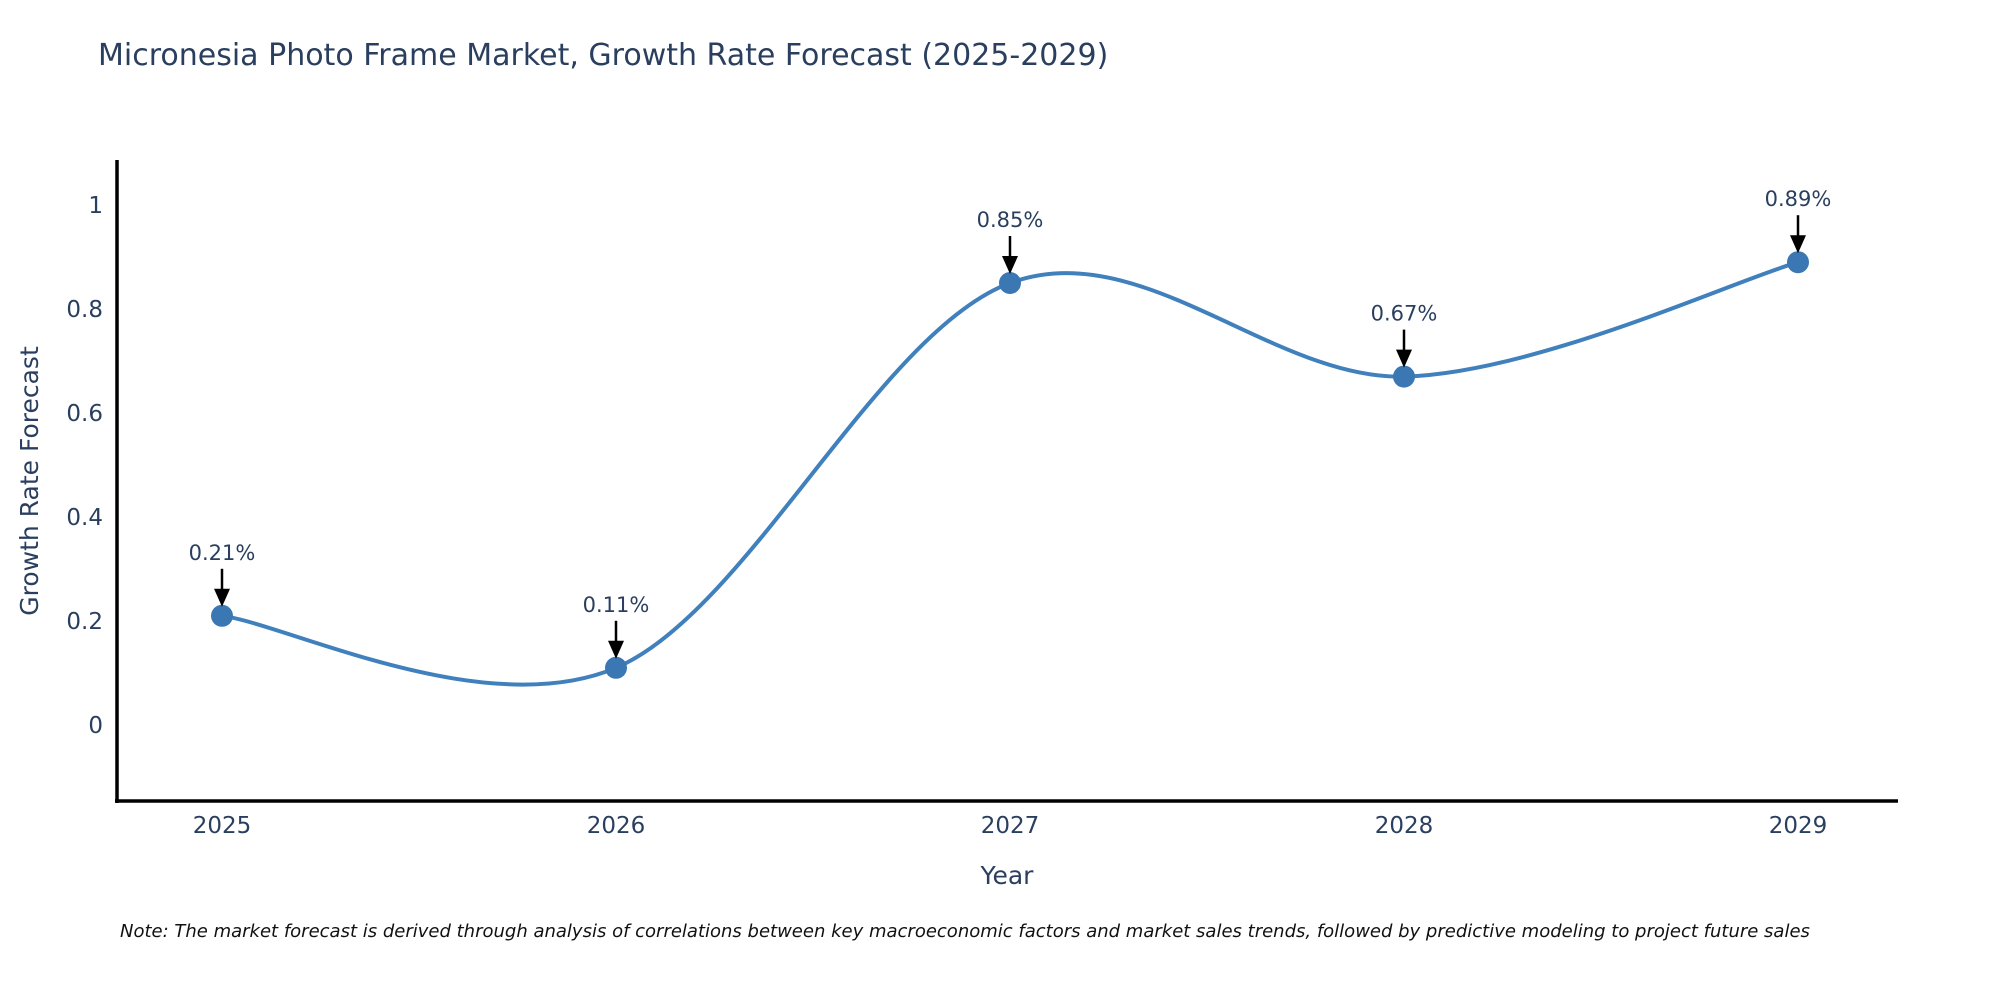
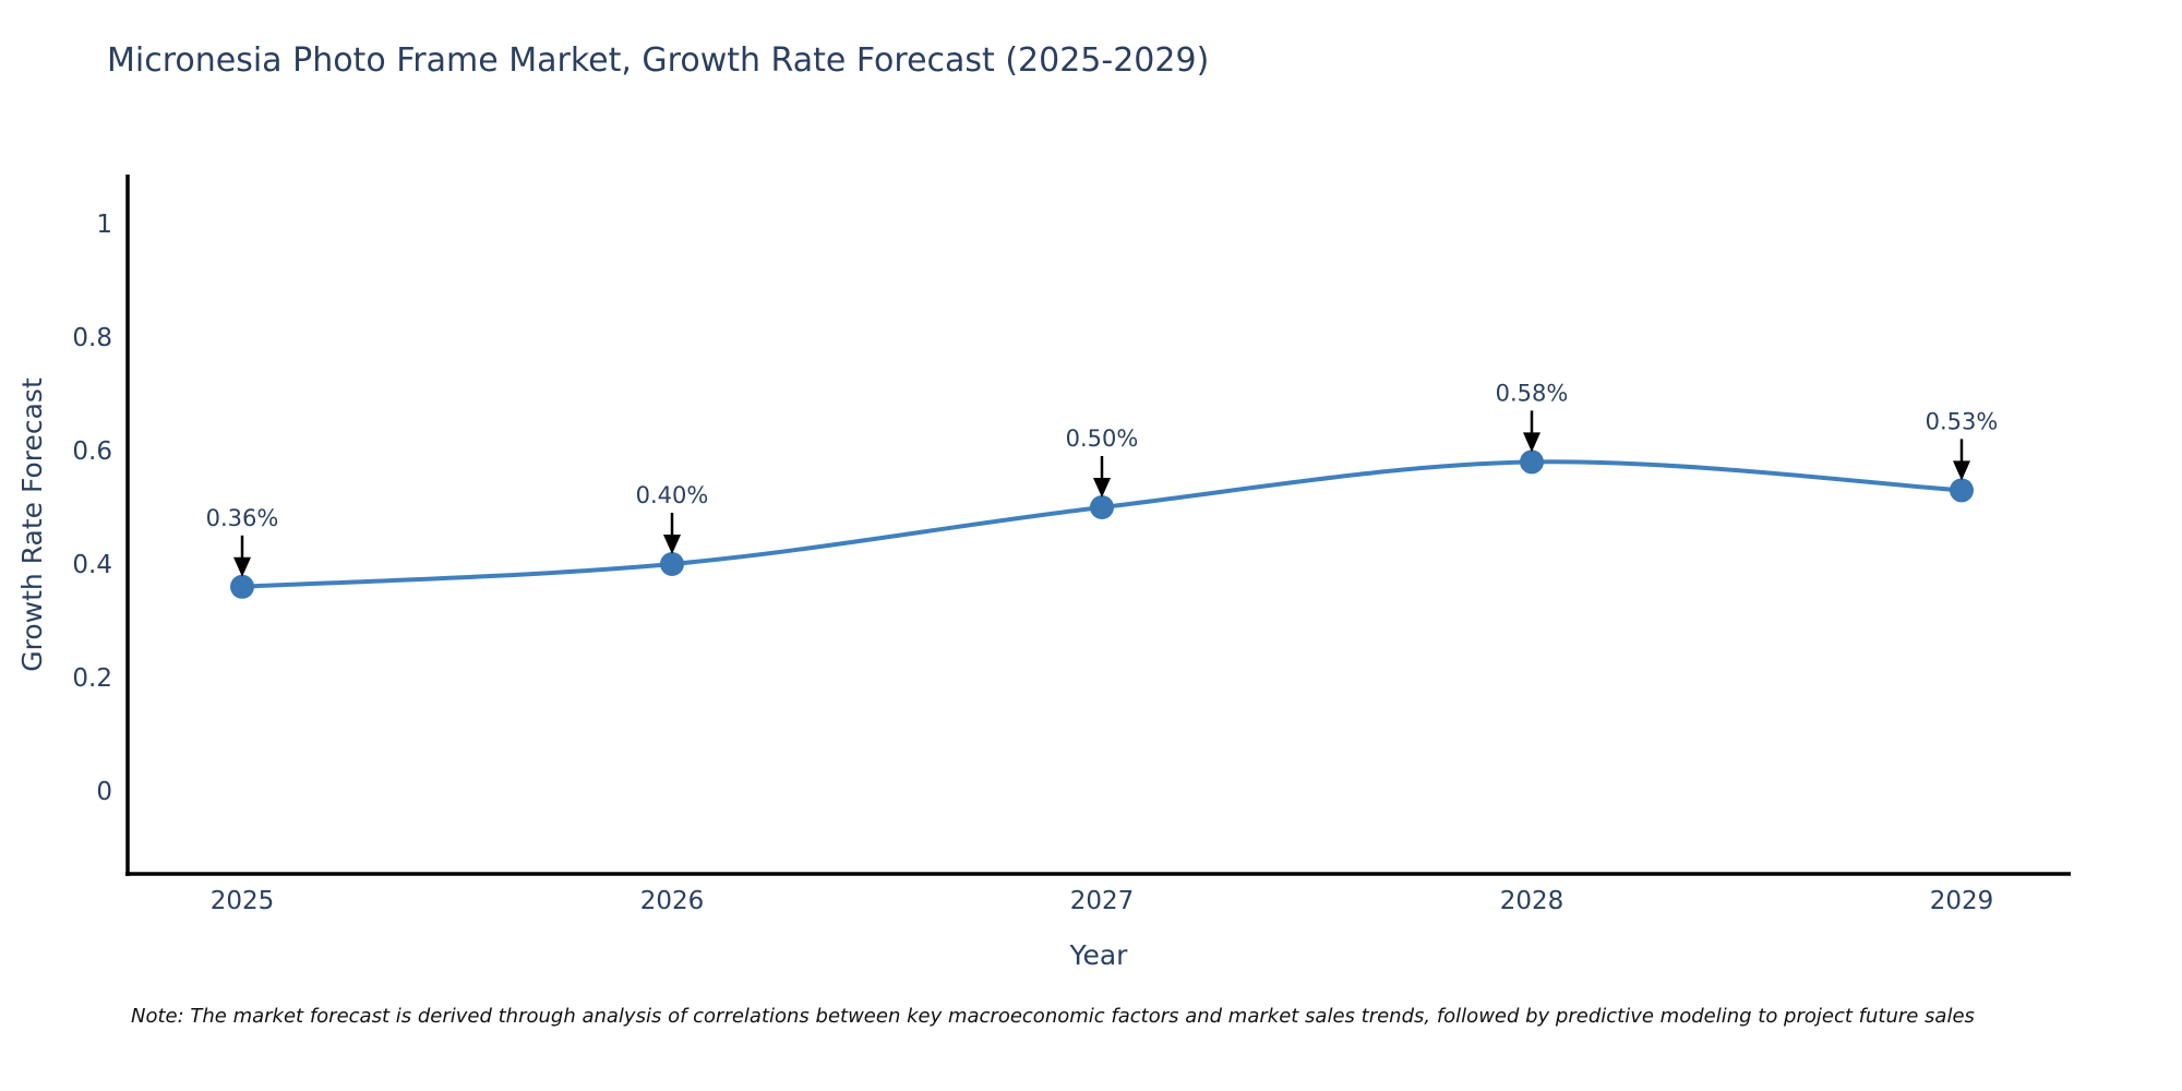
2025: 0.21% -> 0.36%
2026: 0.11% -> 0.40%
2027: 0.85% -> 0.50%
2028: 0.67% -> 0.58%
2029: 0.89% -> 0.53%
